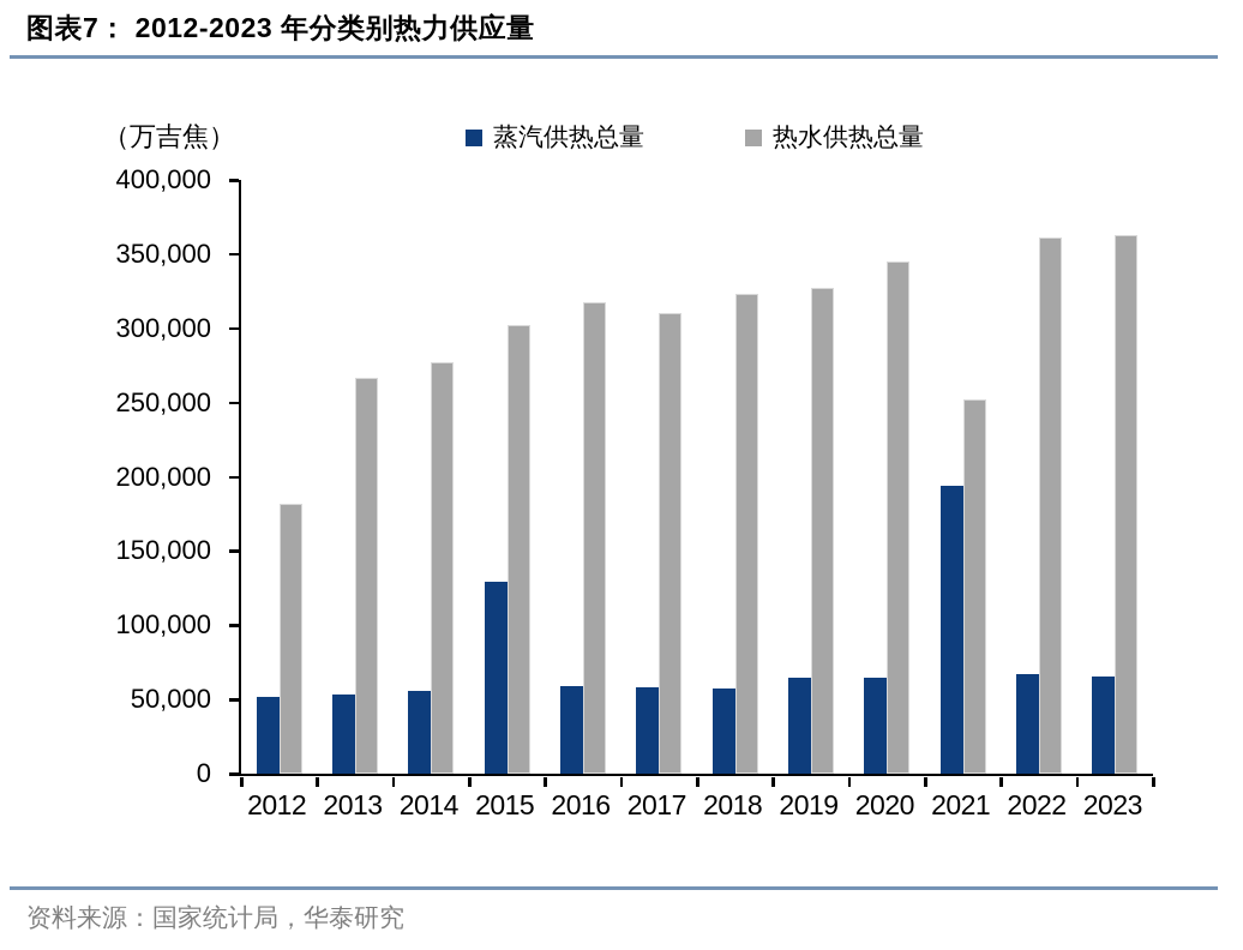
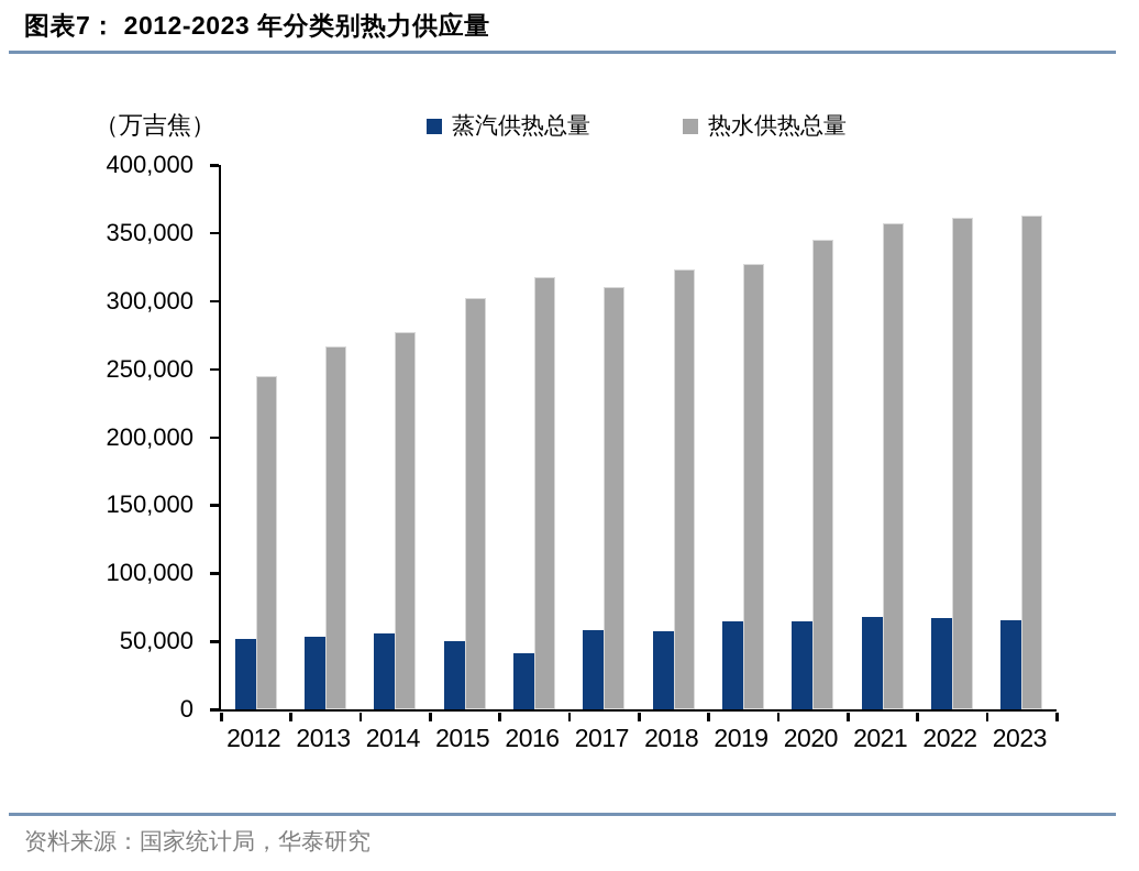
热水供热总量/2012: 182000 -> 244000
蒸汽供热总量/2015: 129000 -> 50000
蒸汽供热总量/2016: 59000 -> 42000
蒸汽供热总量/2021: 194000 -> 68000
热水供热总量/2021: 252000 -> 358000
